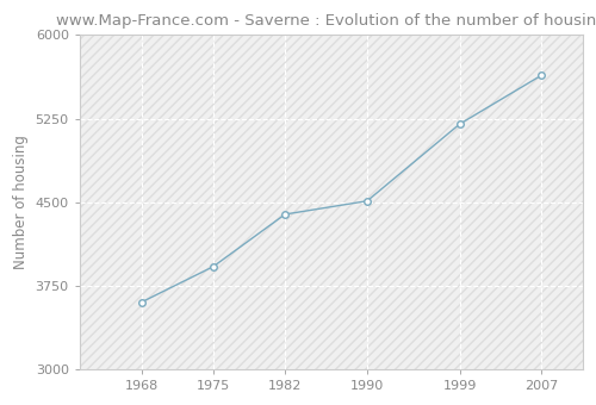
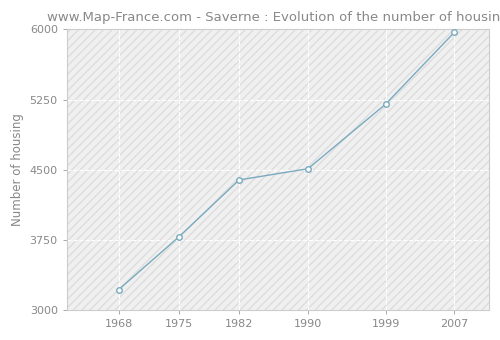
1968: 3600 -> 3220
1975: 3920 -> 3780
2007: 5640 -> 5970
